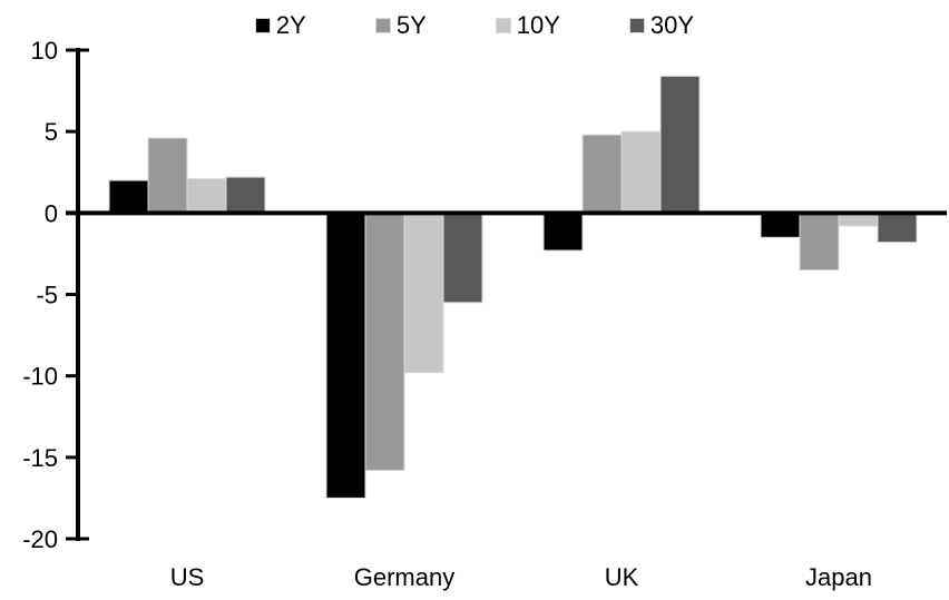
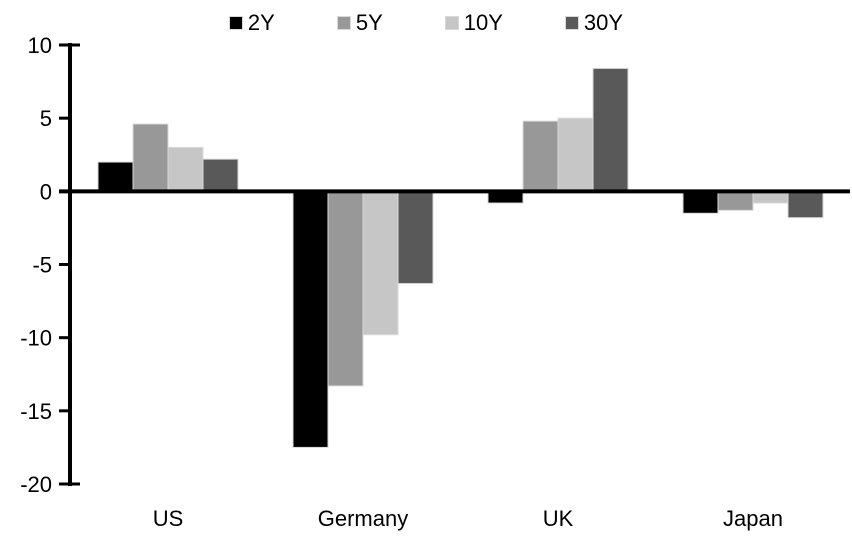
10Y/US: 2.1 -> 3.0
5Y/Germany: -15.8 -> -13.3
30Y/Germany: -5.5 -> -6.3
2Y/UK: -2.3 -> -0.8
5Y/Japan: -3.5 -> -1.3
